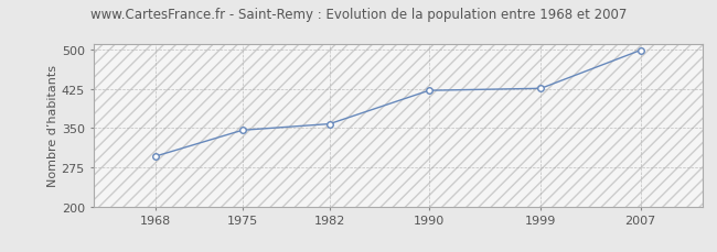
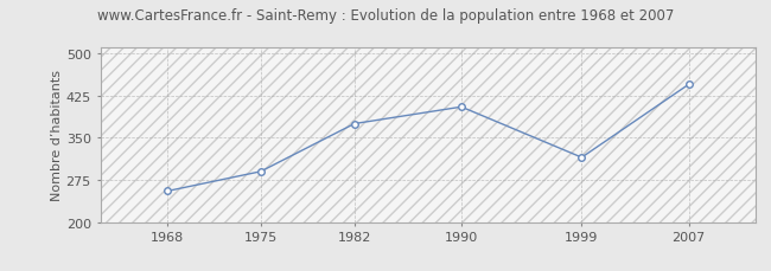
1968: 296 -> 255
1975: 346 -> 290
1982: 358 -> 375
1990: 422 -> 405
1999: 426 -> 315
2007: 499 -> 445
